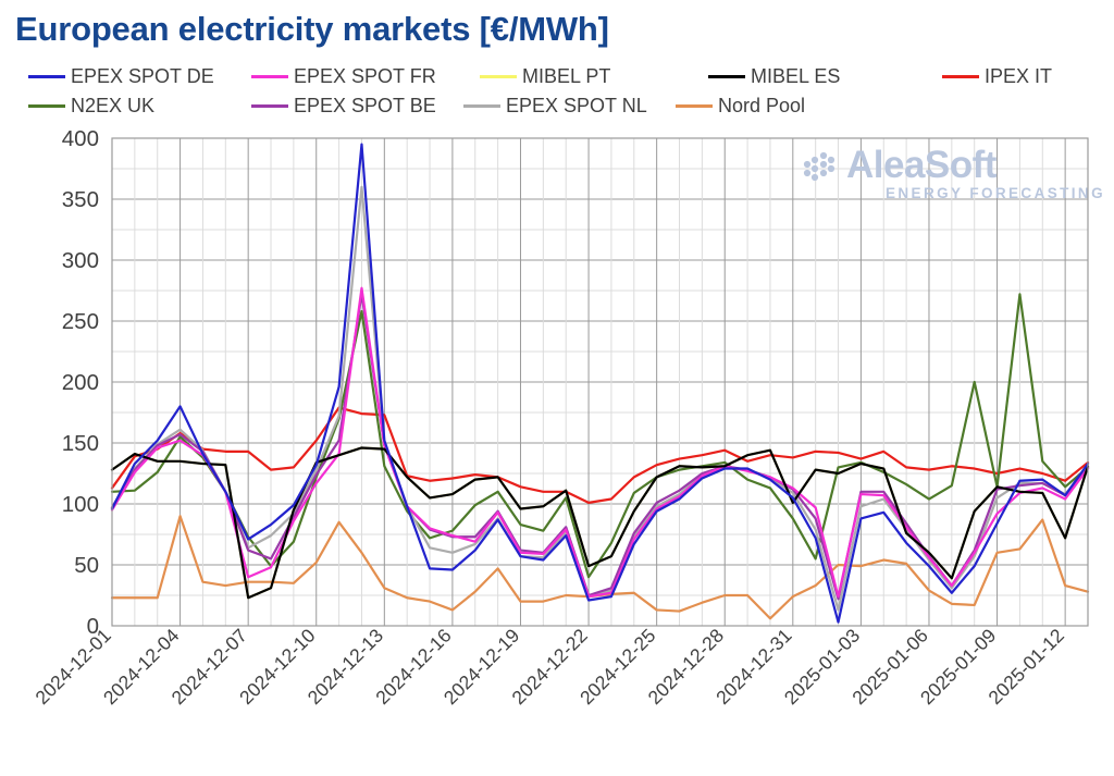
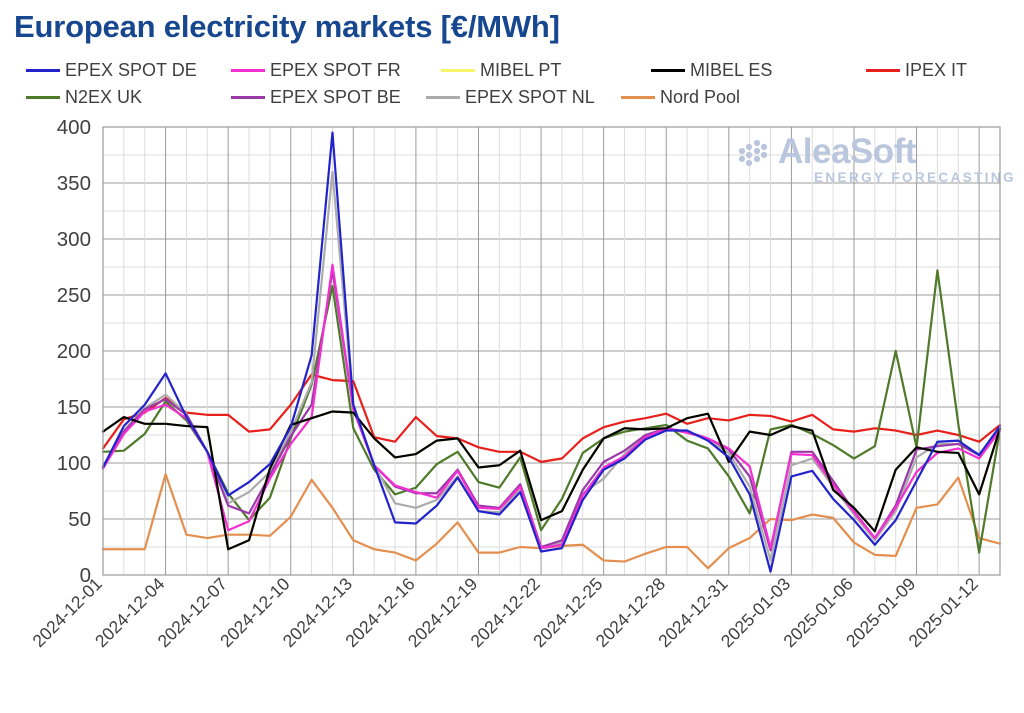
IPEX IT/2024-12-16: 121 -> 141
EPEX SPOT NL/2024-12-25: 98 -> 86
N2EX UK/2025-01-12: 114 -> 20
